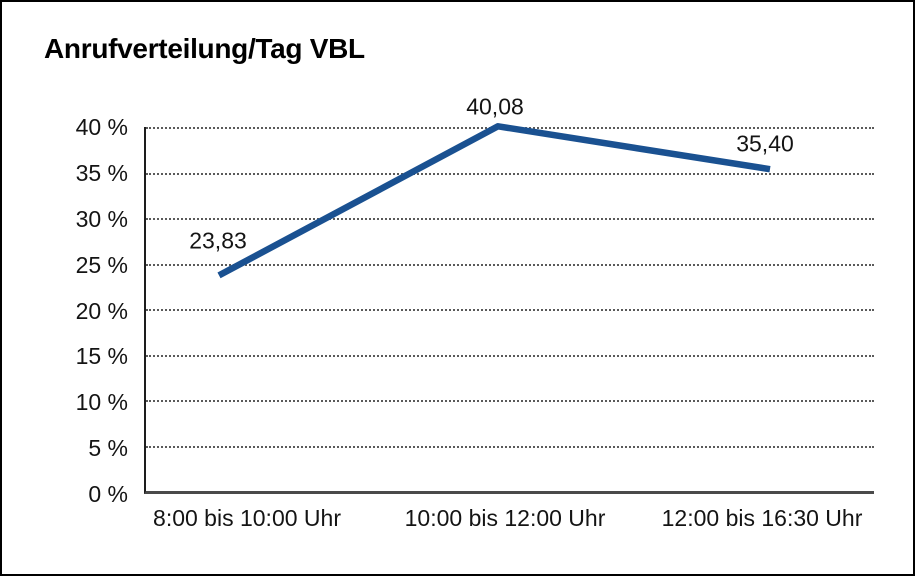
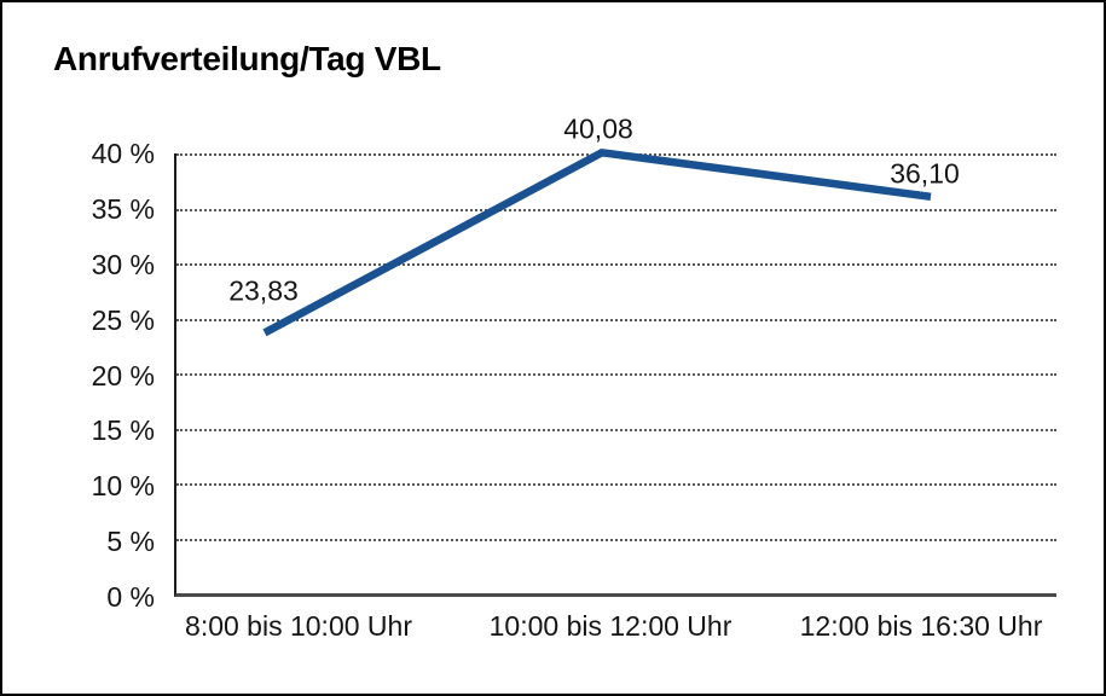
12:00 bis 16:30 Uhr: 35,40 -> 36,10
